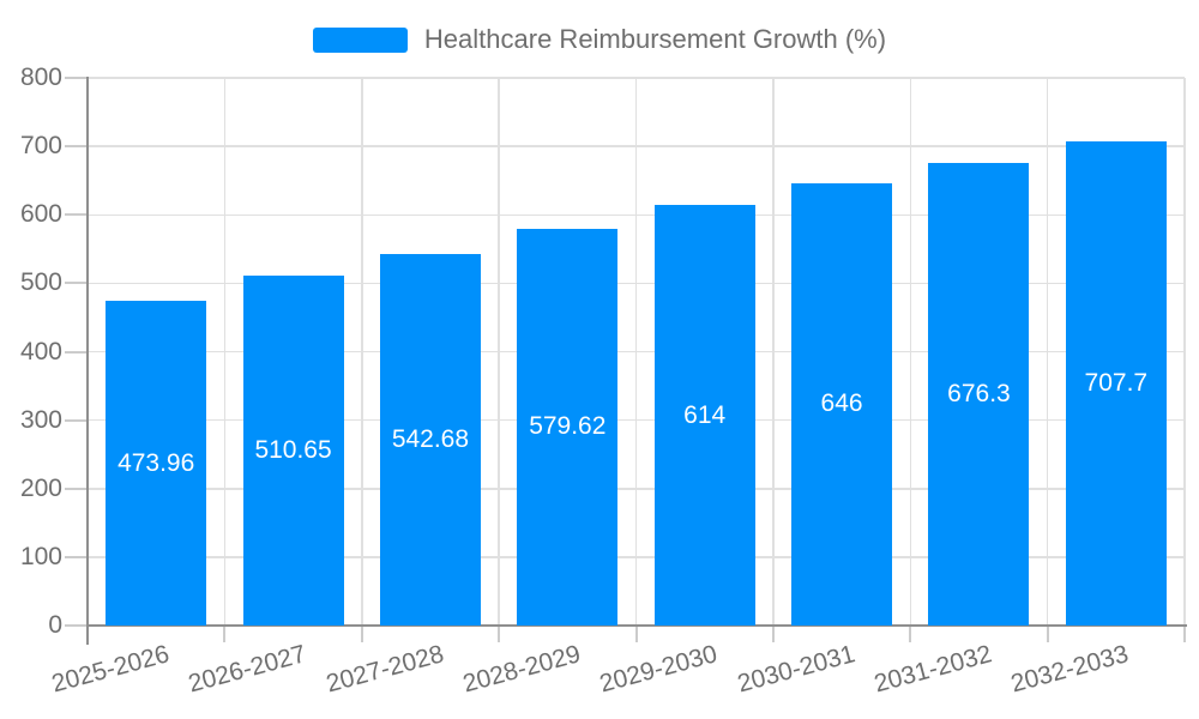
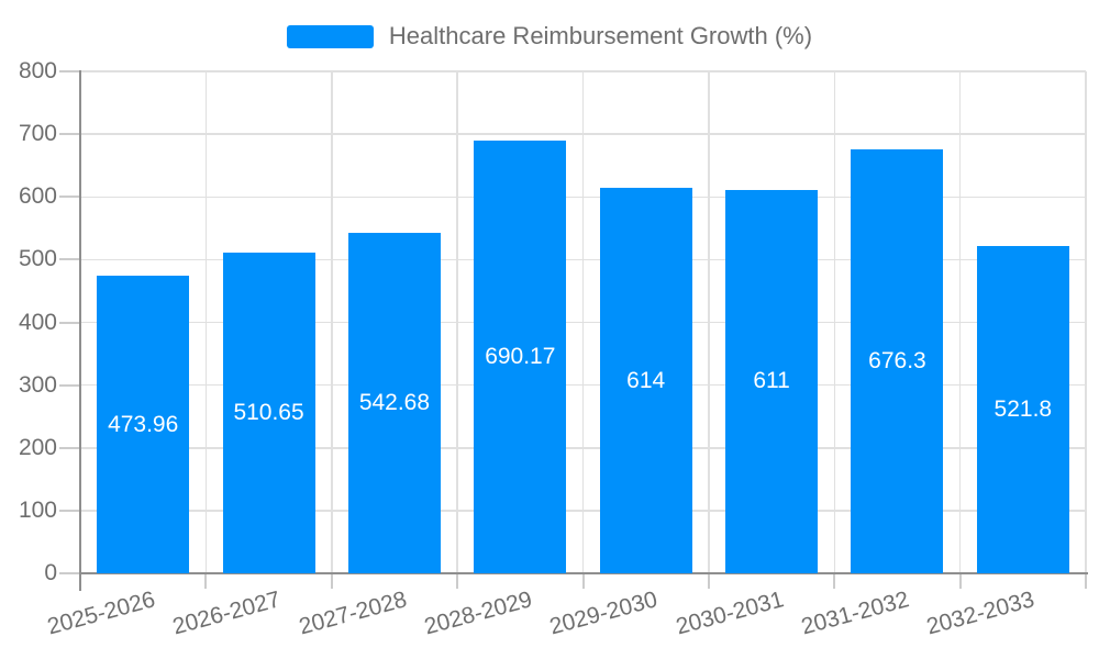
2028-2029: 579.62 -> 690.17
2030-2031: 646 -> 611
2032-2033: 707.7 -> 521.8
